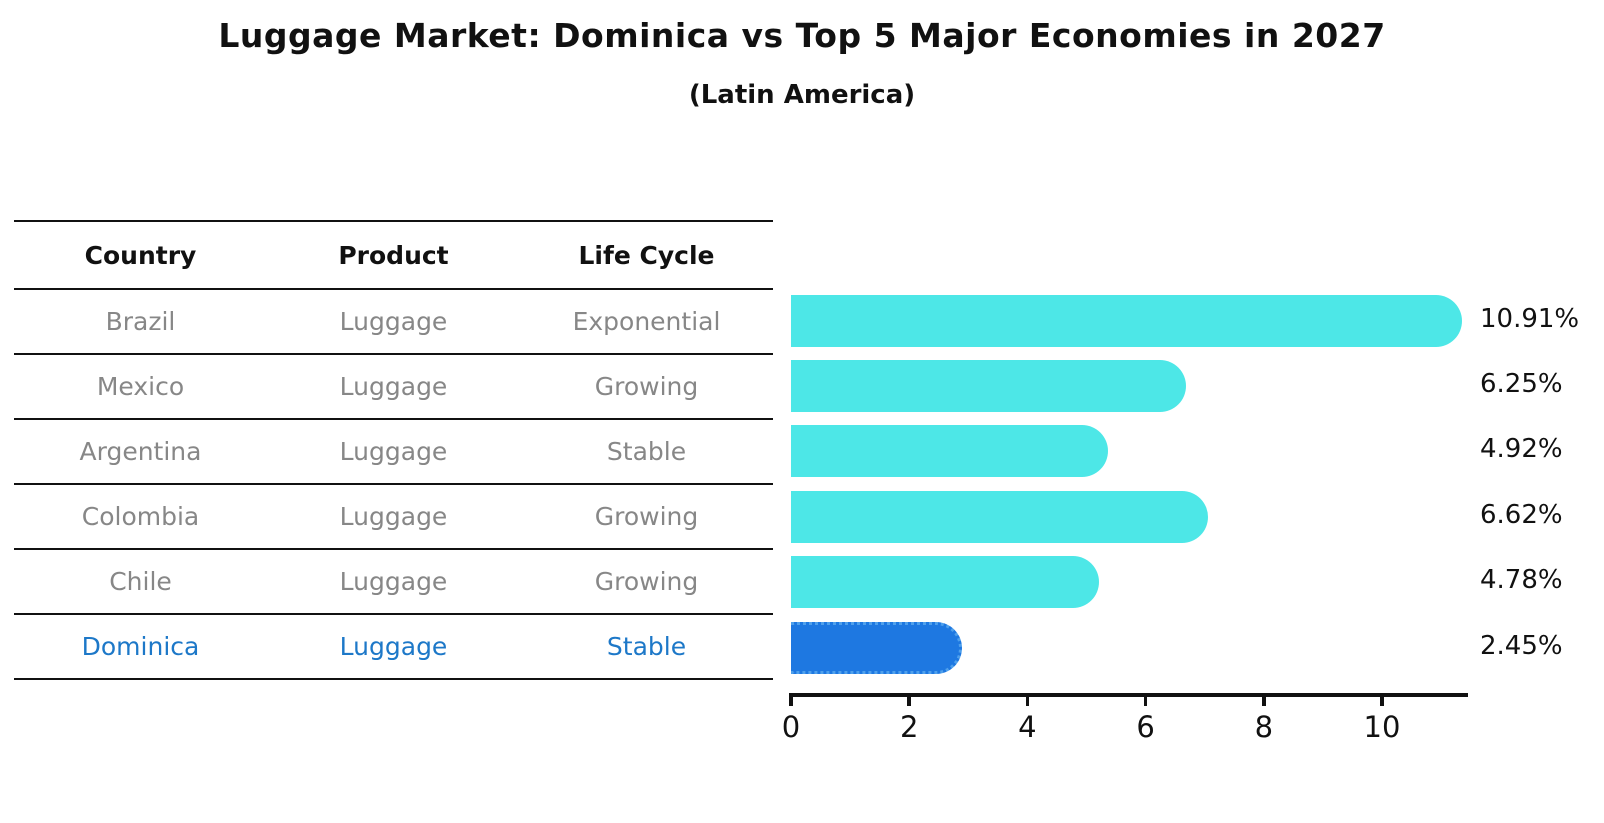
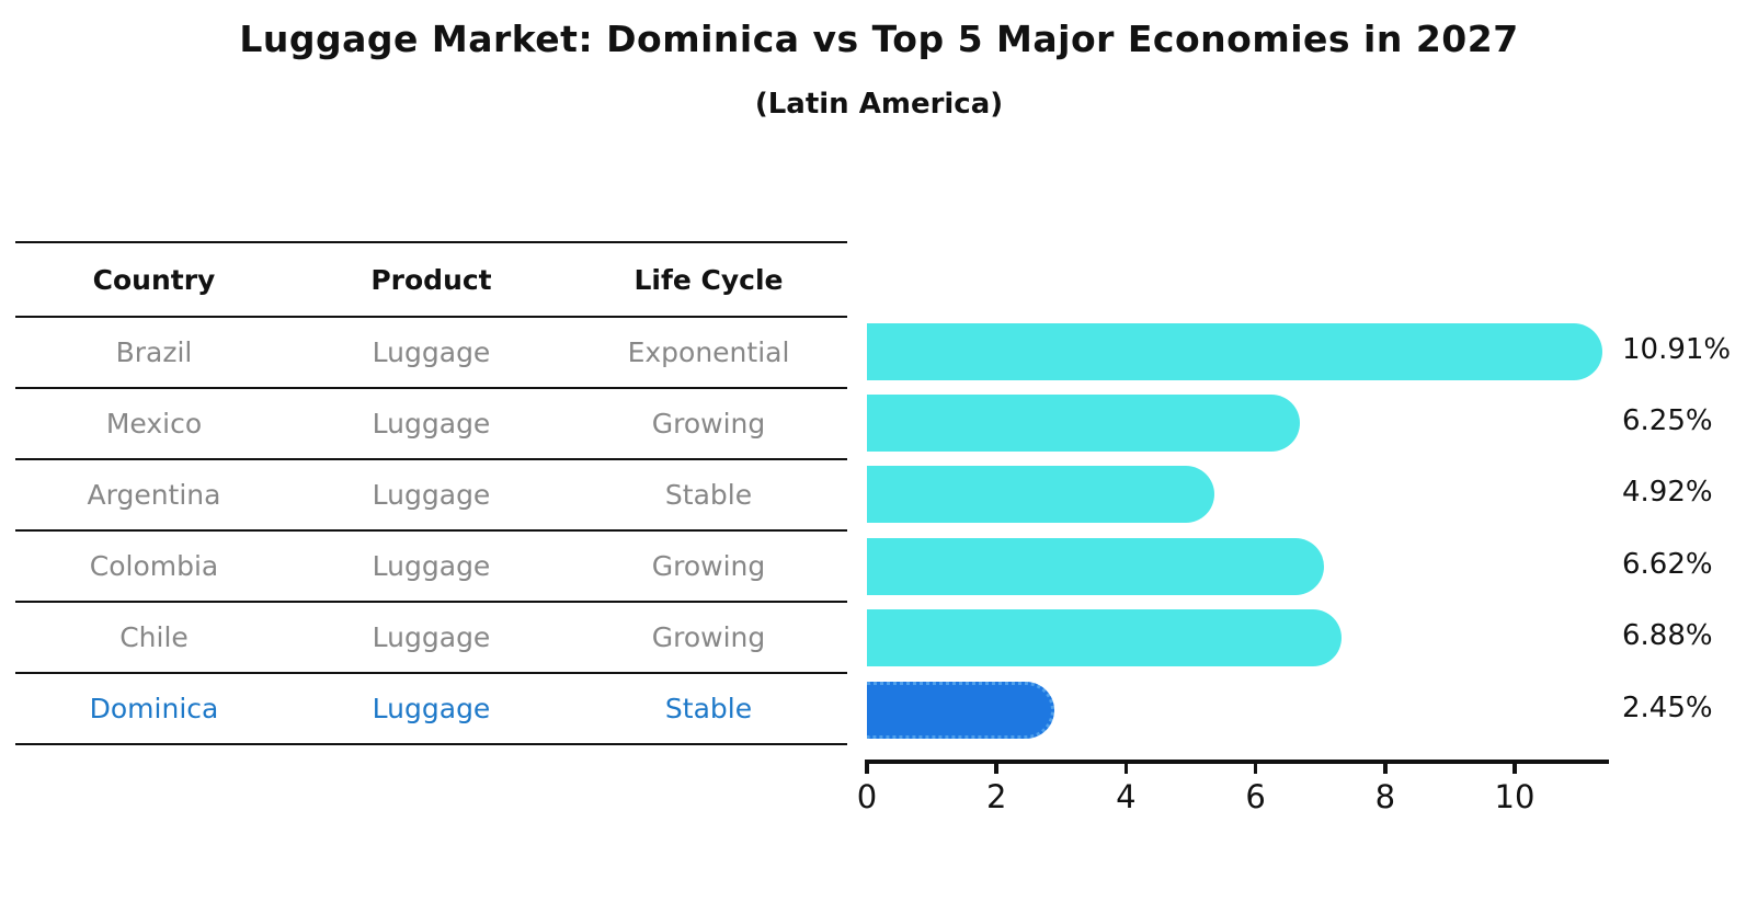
Chile: 4.78% -> 6.88%
